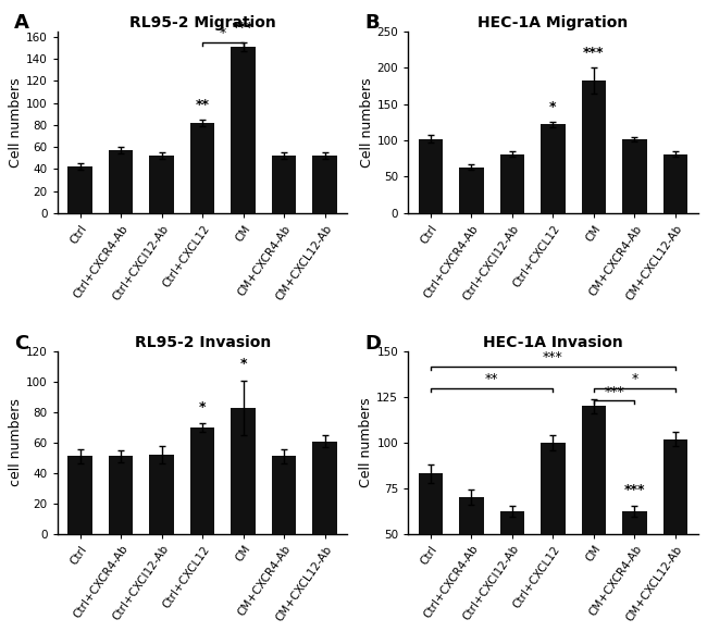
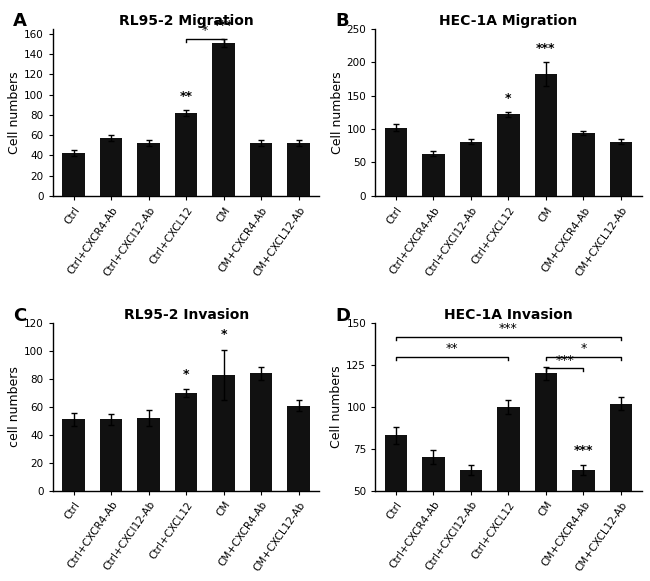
HEC-1A Migration/CM+CXCR4-Ab: 102 -> 94
RL95-2 Invasion/CM+CXCR4-Ab: 51 -> 84
